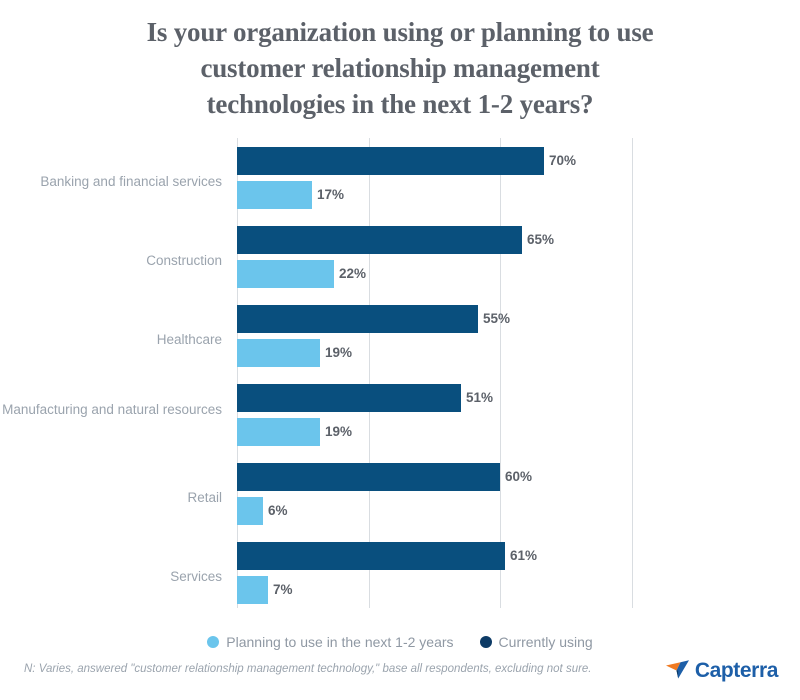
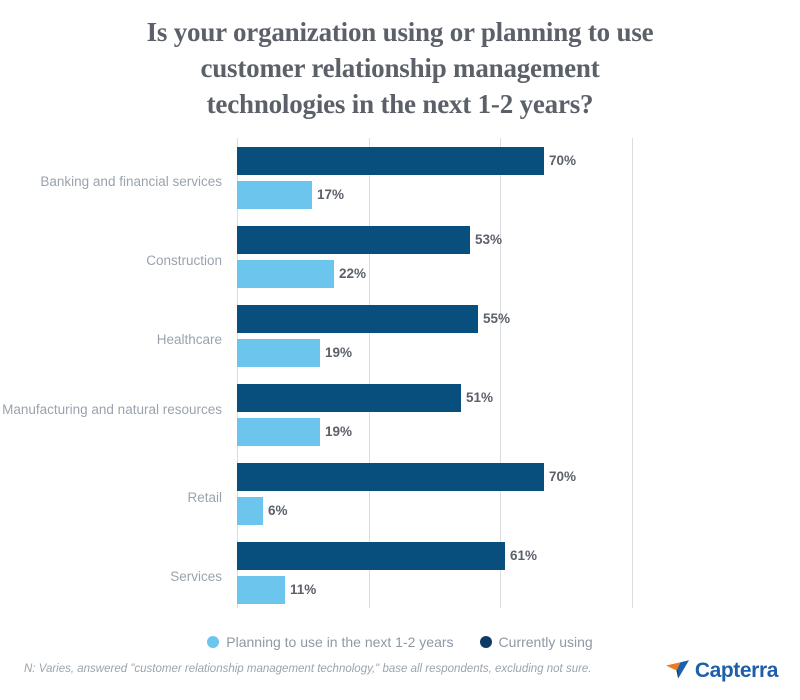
Currently using/Construction: 65% -> 53%
Currently using/Retail: 60% -> 70%
Planning to use in the next 1-2 years/Services: 7% -> 11%
